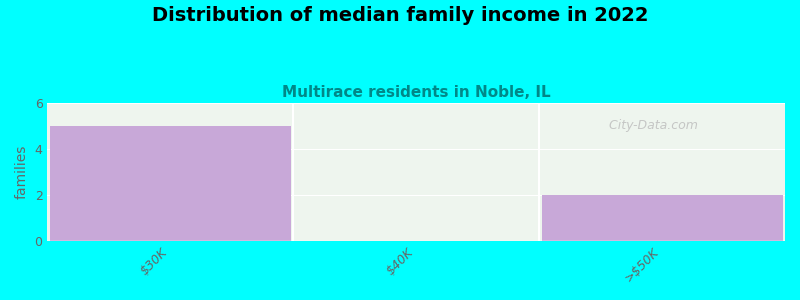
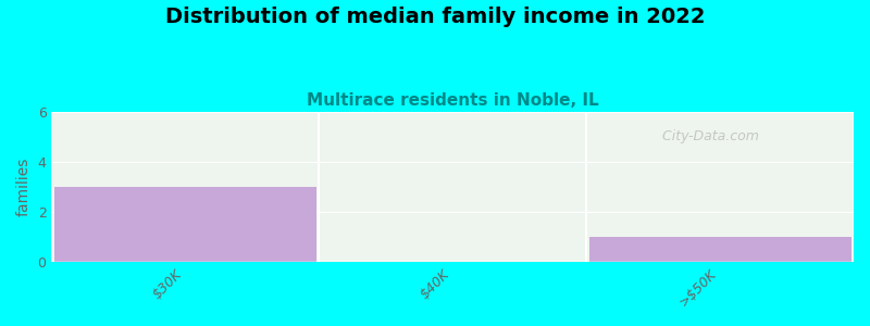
$30K: 5 -> 3
>$50K: 2 -> 1
